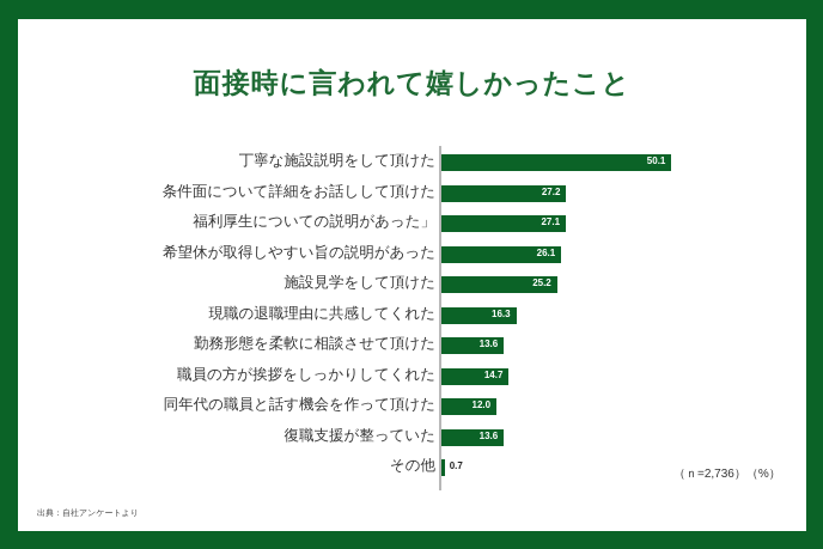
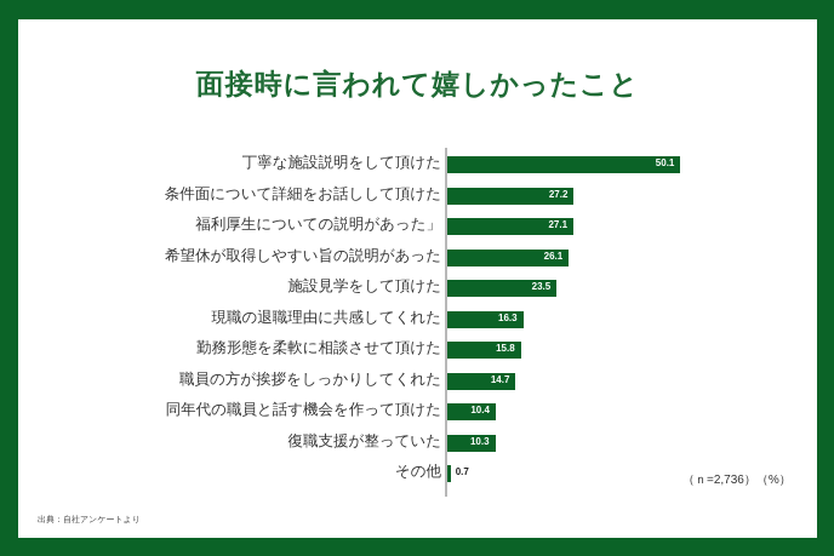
施設見学をして頂けた: 25.2 -> 23.5
勤務形態を柔軟に相談させて頂けた: 13.6 -> 15.8
同年代の職員と話す機会を作って頂けた: 12.0 -> 10.4
復職支援が整っていた: 13.6 -> 10.3
